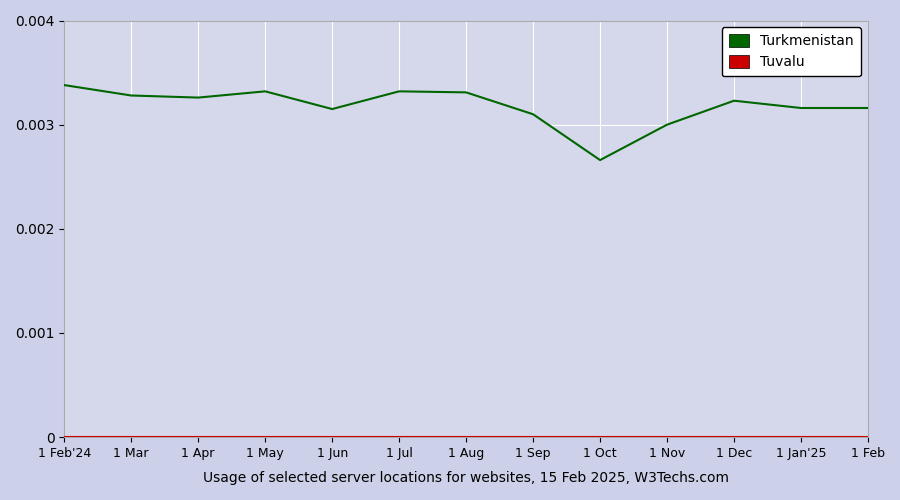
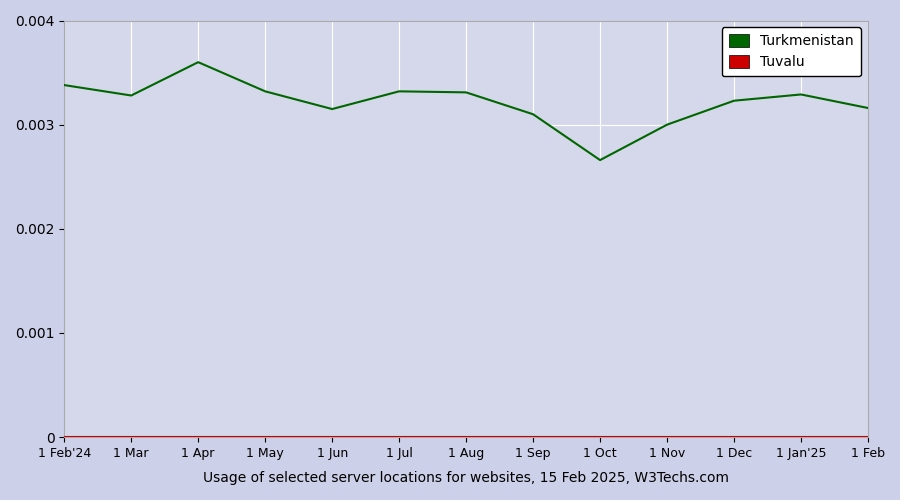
Turkmenistan/1 Apr: 0.00326 -> 0.00360
Turkmenistan/1 Jan'25: 0.00316 -> 0.00329
